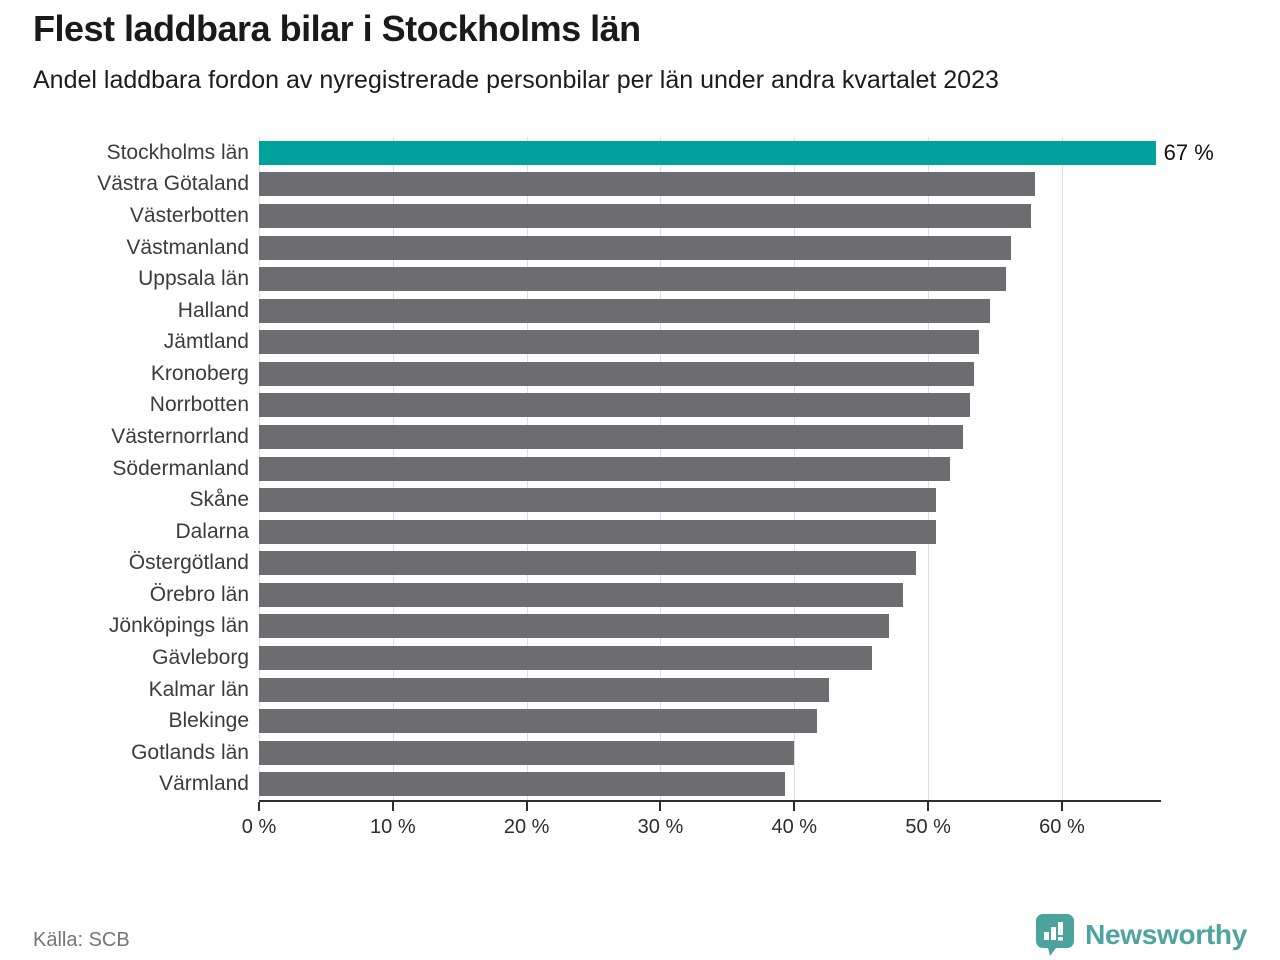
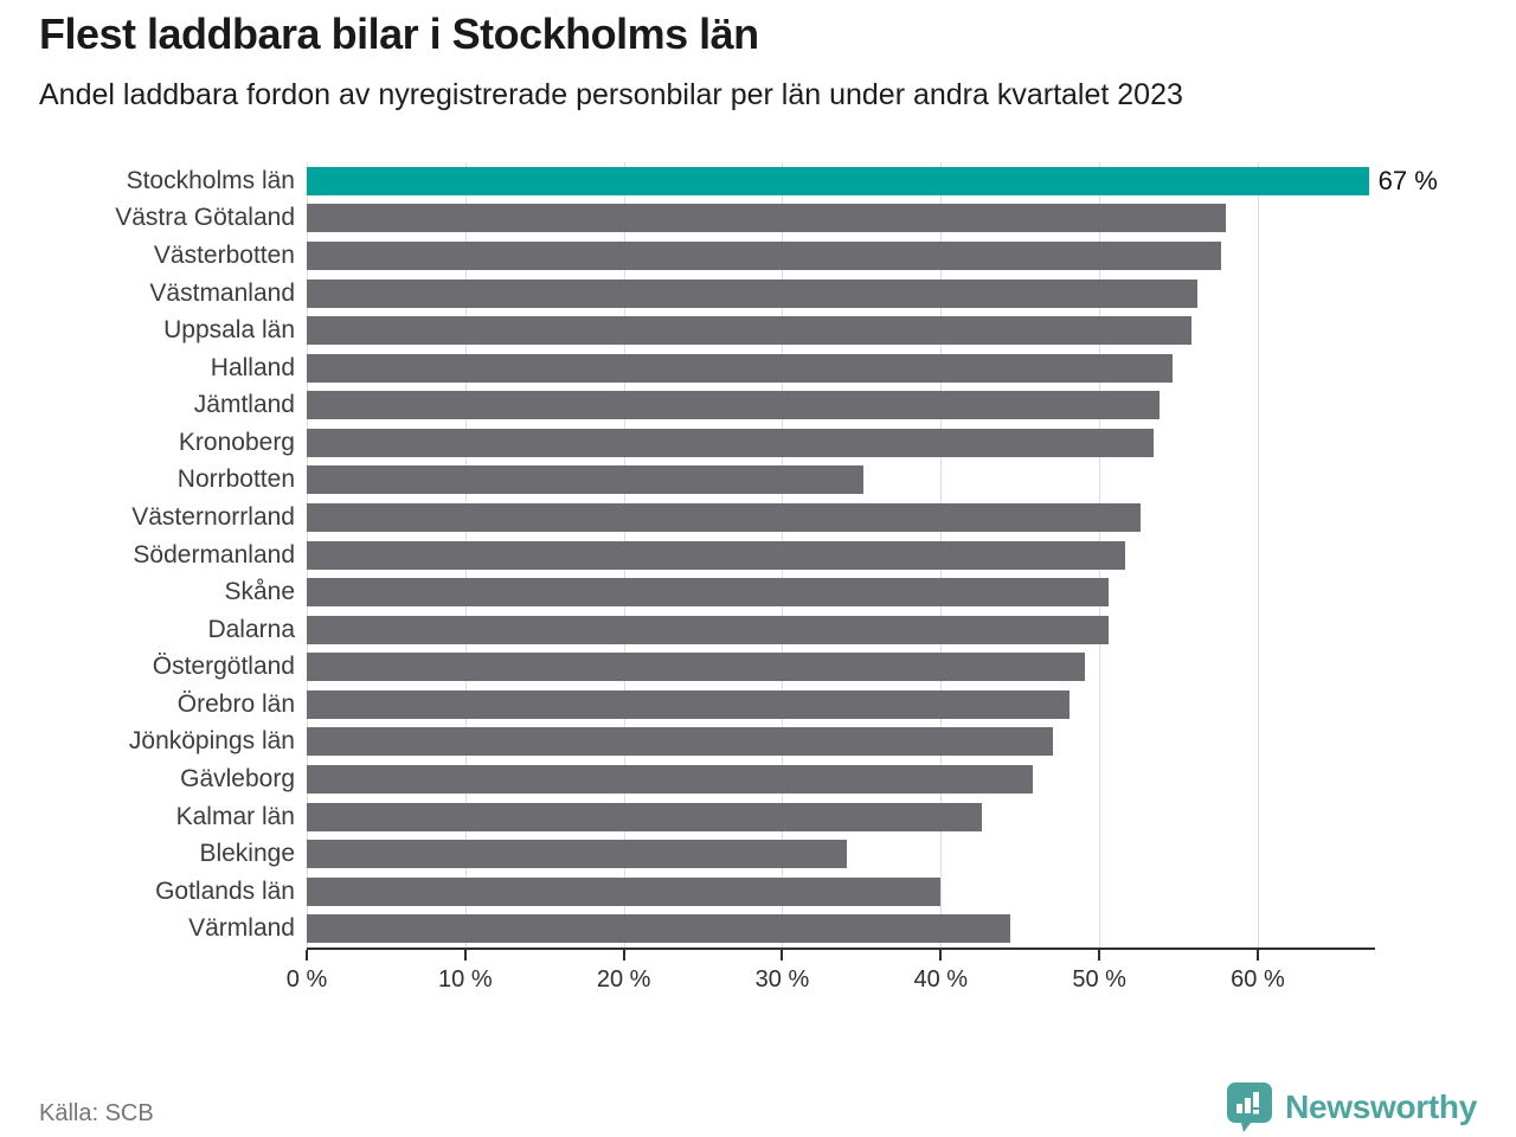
Norrbotten: 53.1% -> 35.1%
Blekinge: 41.7% -> 34.1%
Värmland: 39.3% -> 44.4%
